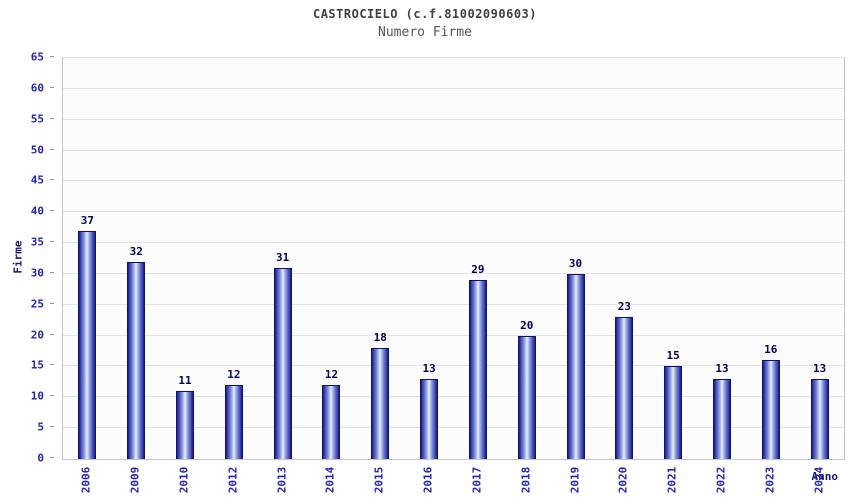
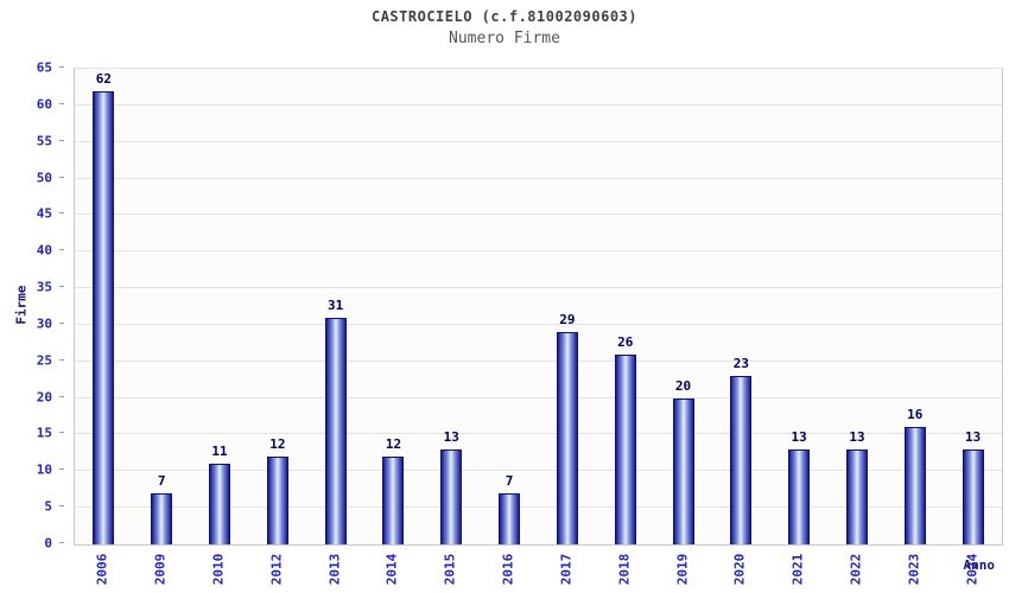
2006: 37 -> 62
2009: 32 -> 7
2015: 18 -> 13
2016: 13 -> 7
2018: 20 -> 26
2019: 30 -> 20
2021: 15 -> 13
